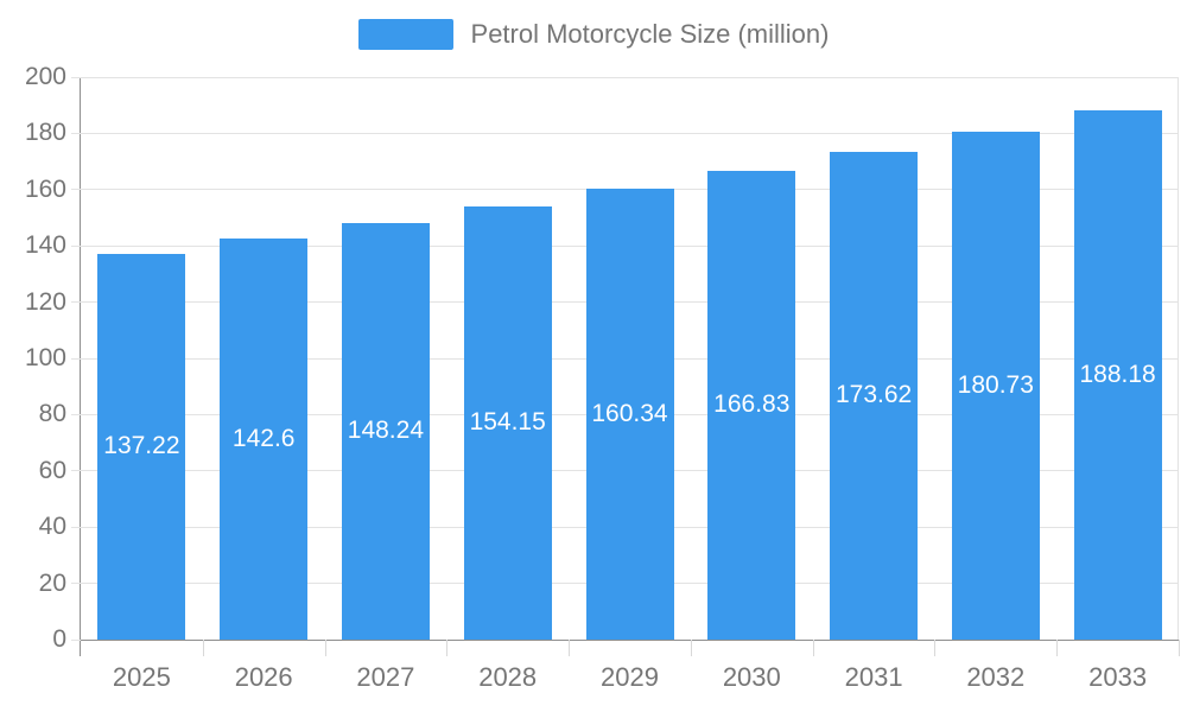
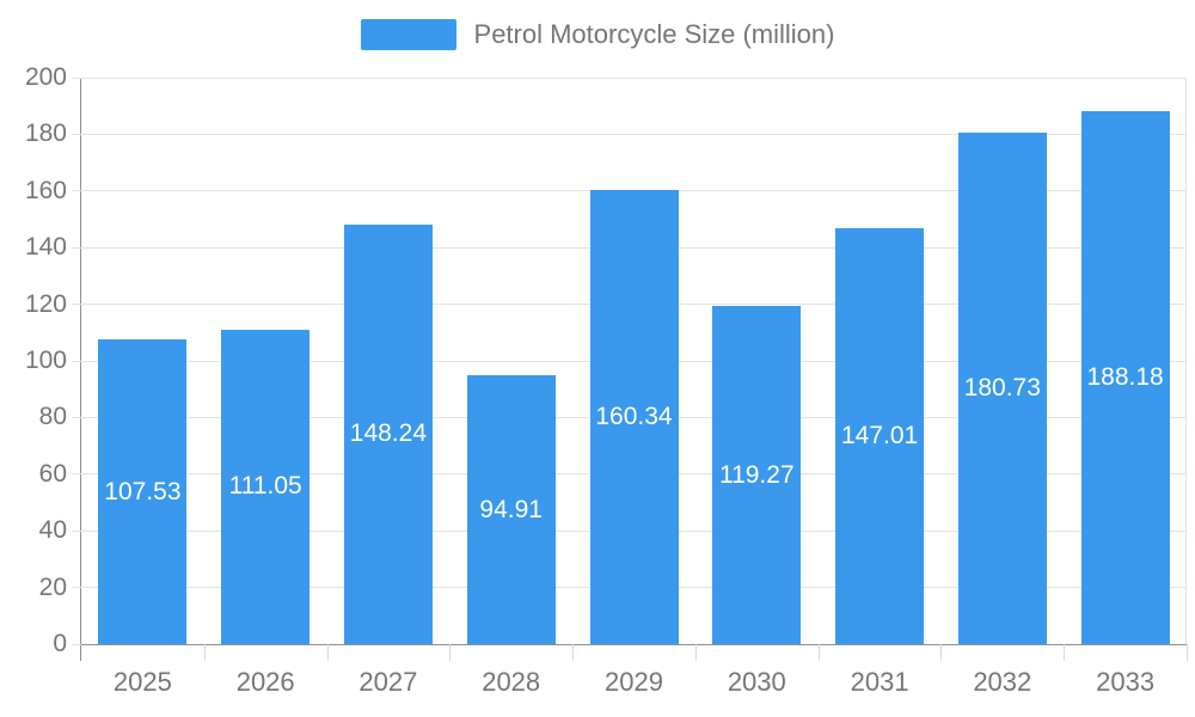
2025: 137.22 -> 107.53
2026: 142.6 -> 111.05
2028: 154.15 -> 94.91
2030: 166.83 -> 119.27
2031: 173.62 -> 147.01
